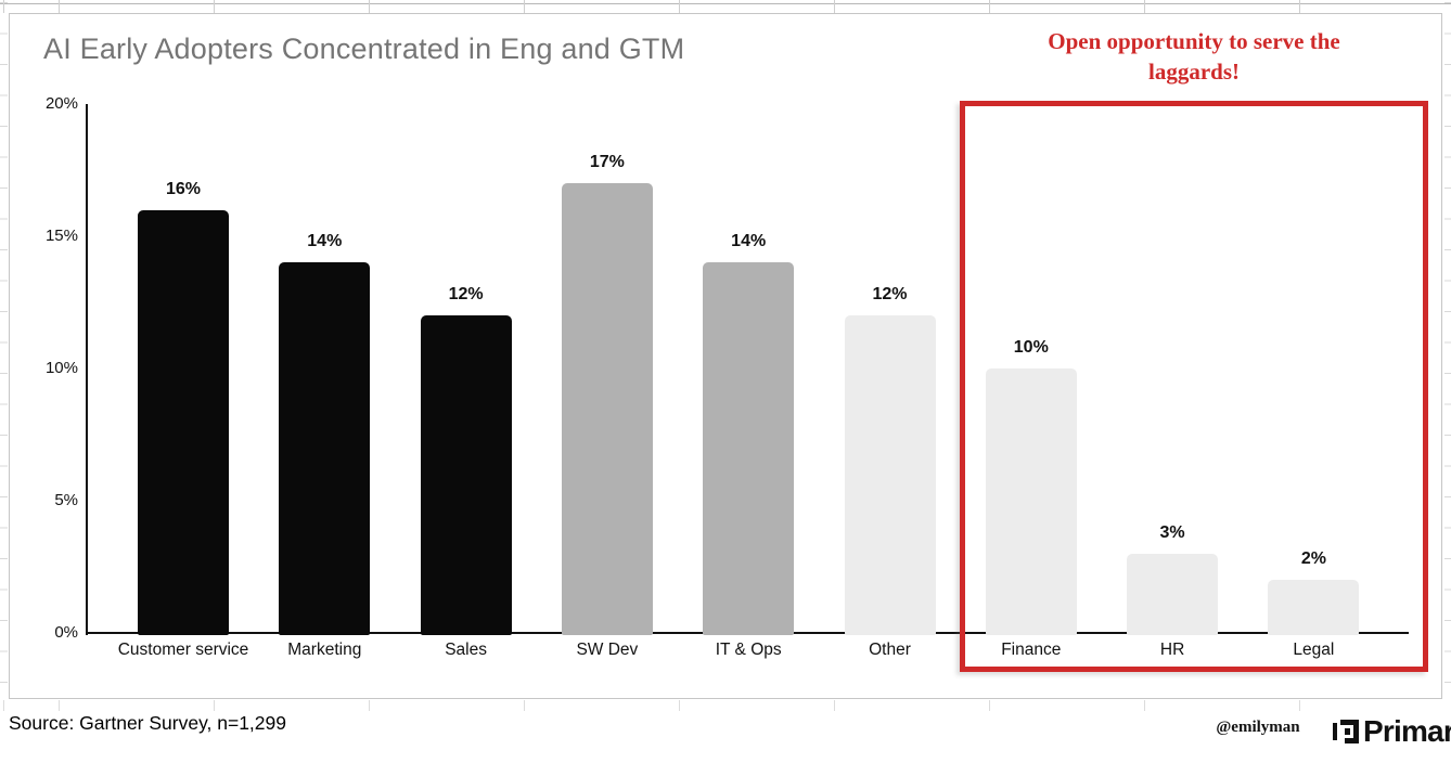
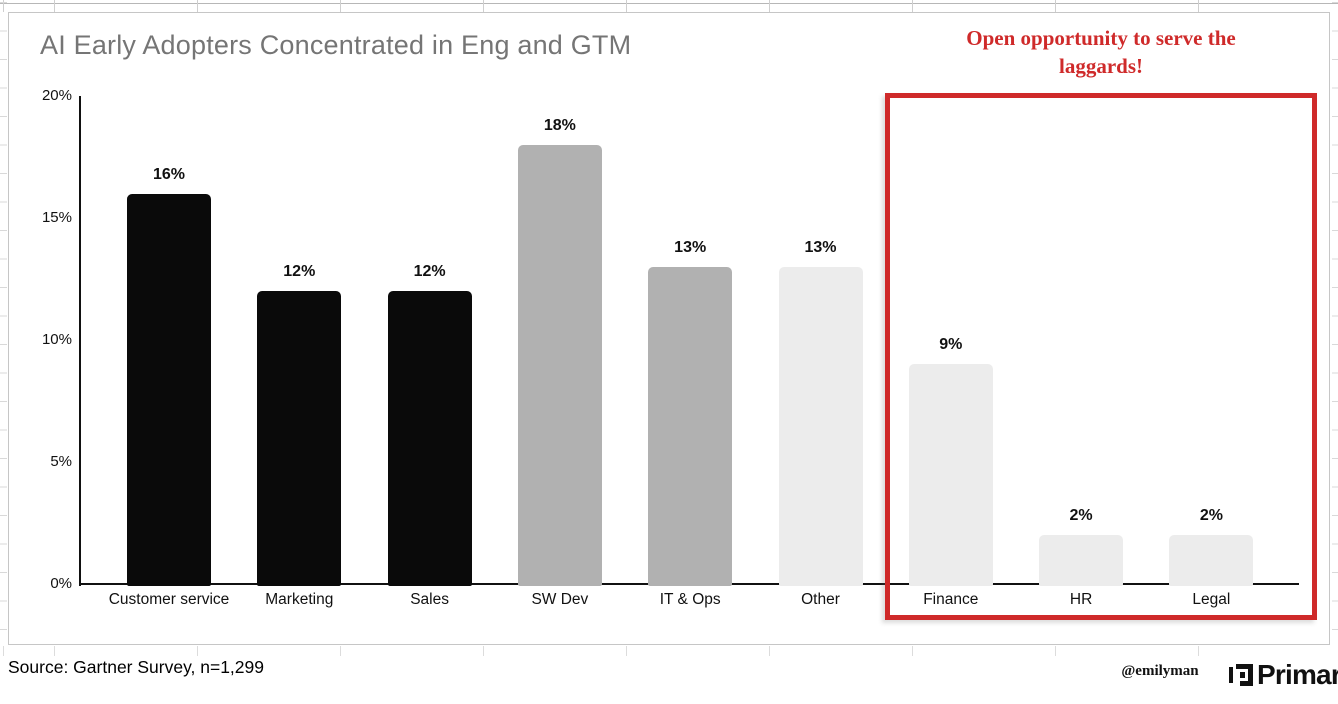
Marketing: 14% -> 12%
SW Dev: 17% -> 18%
IT & Ops: 14% -> 13%
Other: 12% -> 13%
Finance: 10% -> 9%
HR: 3% -> 2%
